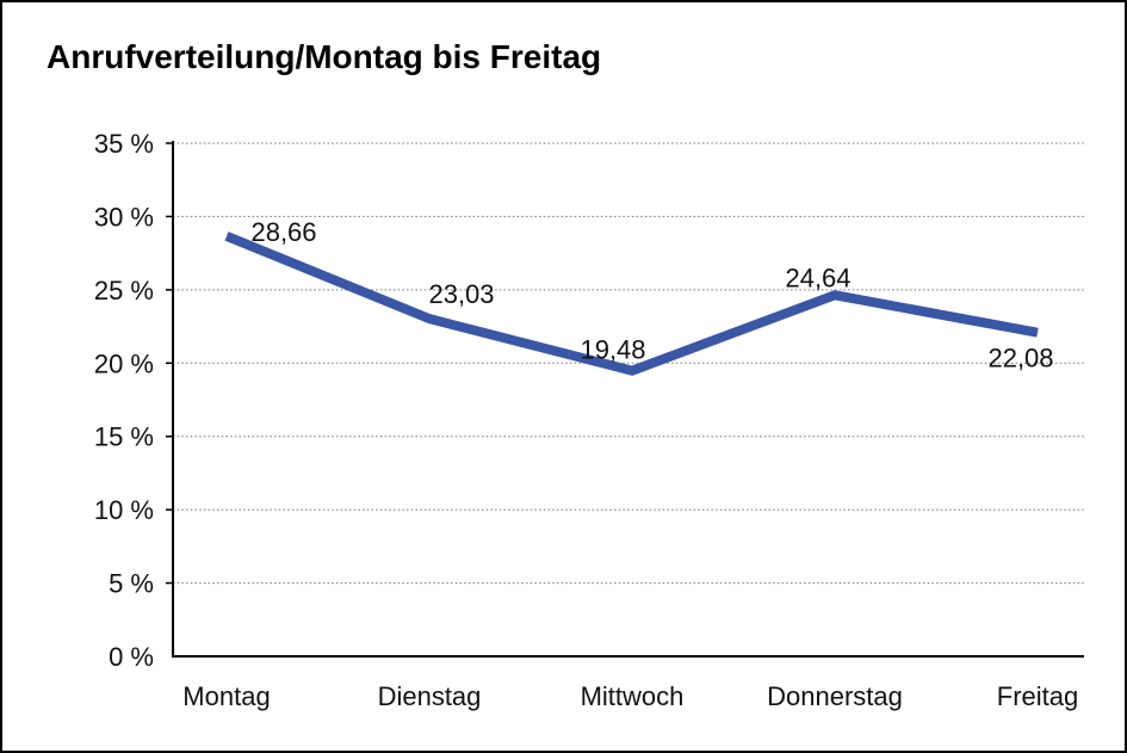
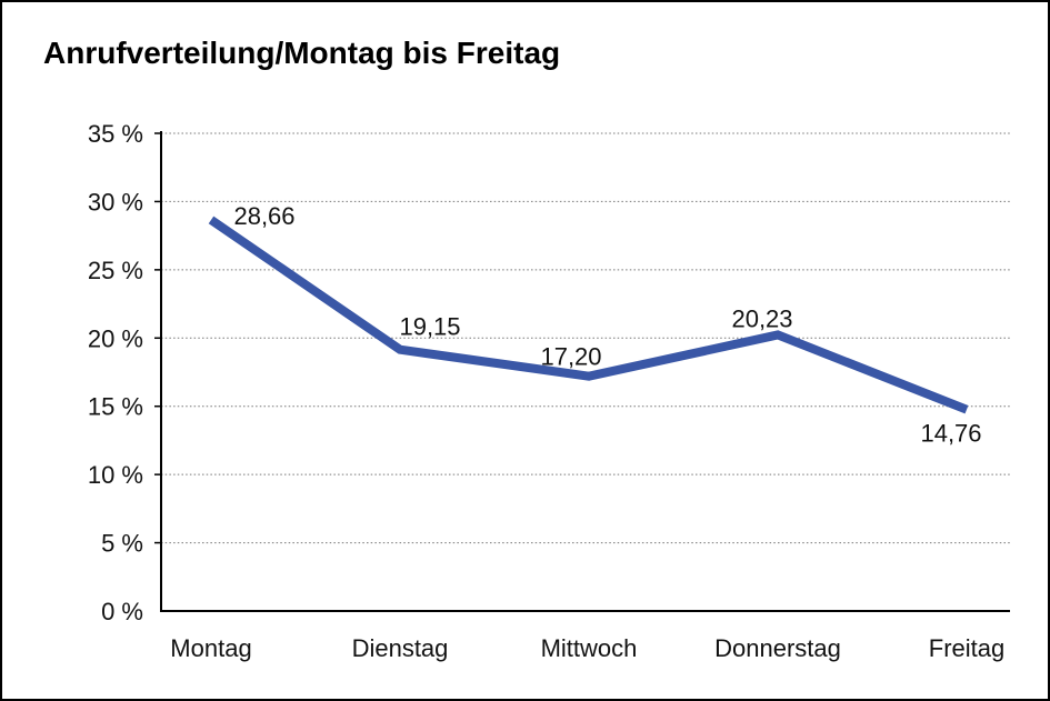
Dienstag: 23,03 -> 19,15
Mittwoch: 19,48 -> 17,20
Donnerstag: 24,64 -> 20,23
Freitag: 22,08 -> 14,76
